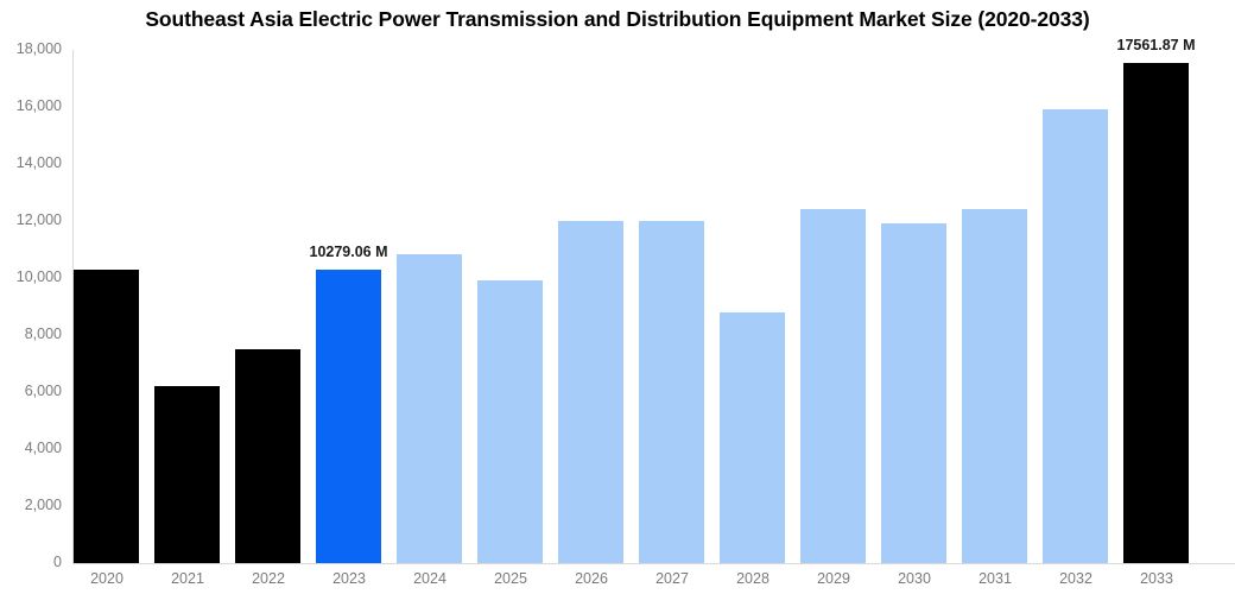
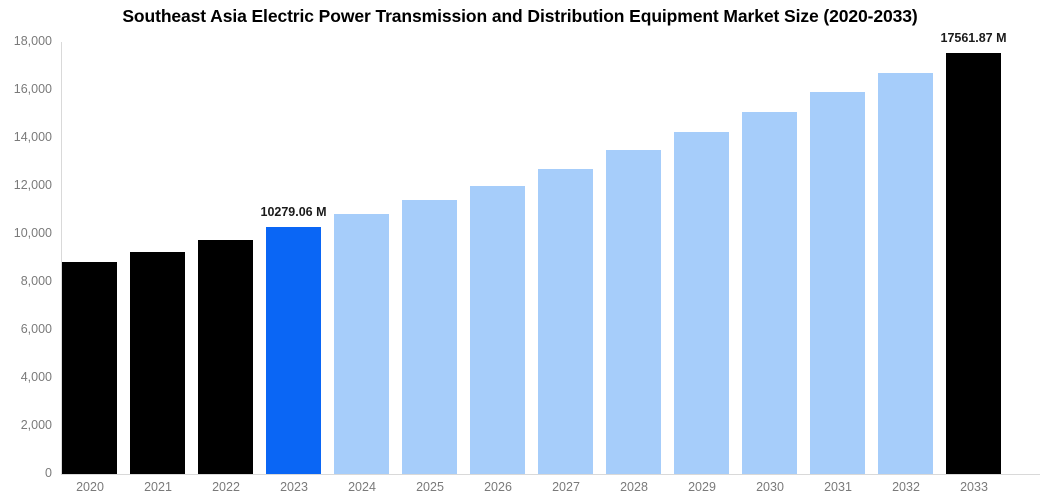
2020: 10300 -> 8800
2021: 6200 -> 9300
2022: 7500 -> 9700
2025: 9900 -> 11400
2027: 12000 -> 12700
2028: 8800 -> 13500
2029: 12400 -> 14300
2030: 11900 -> 15100
2031: 12400 -> 15900
2032: 15900 -> 16700
